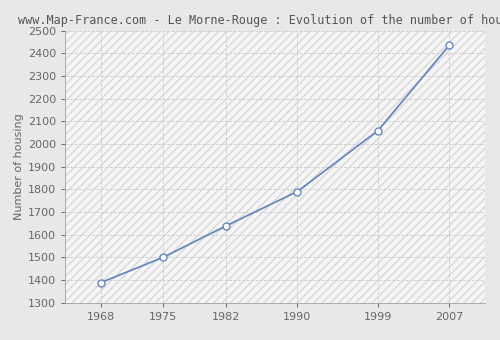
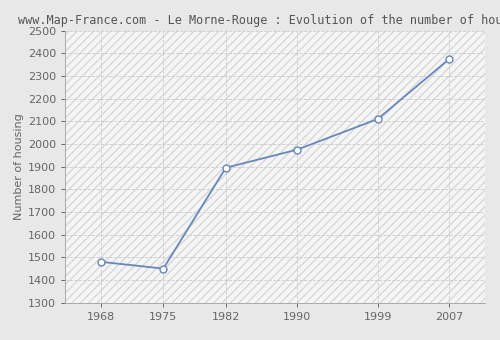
1968: 1388 -> 1480
1975: 1500 -> 1450
1982: 1638 -> 1895
1990: 1790 -> 1975
1999: 2058 -> 2110
2007: 2435 -> 2375
